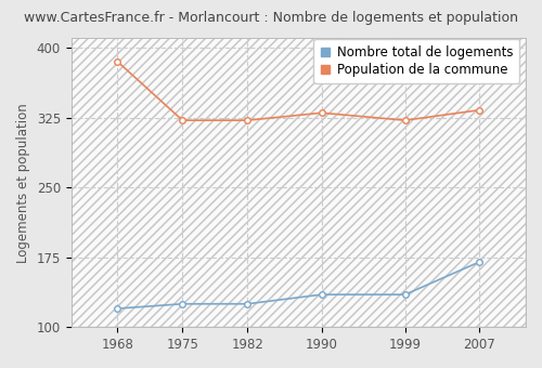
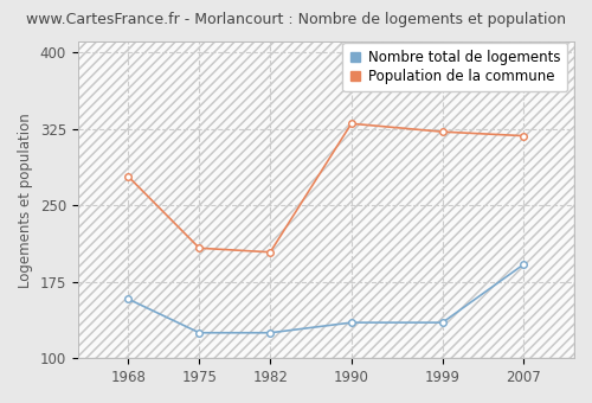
Nombre total de logements/1968: 120 -> 158
Population de la commune/1968: 385 -> 278
Population de la commune/1975: 322 -> 208
Population de la commune/1982: 322 -> 204
Nombre total de logements/2007: 170 -> 192
Population de la commune/2007: 333 -> 318
